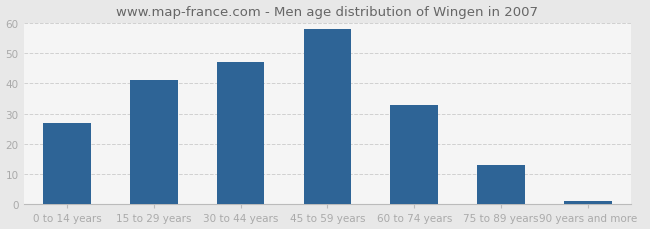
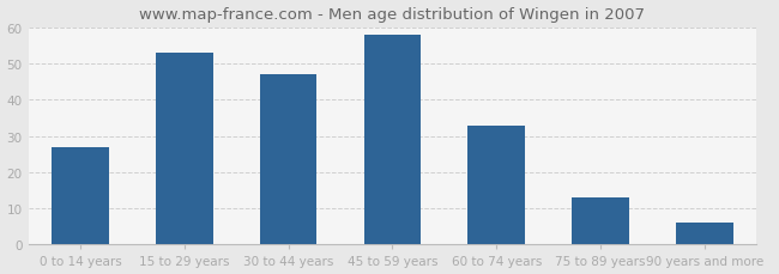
15 to 29 years: 41 -> 53
90 years and more: 1 -> 6
